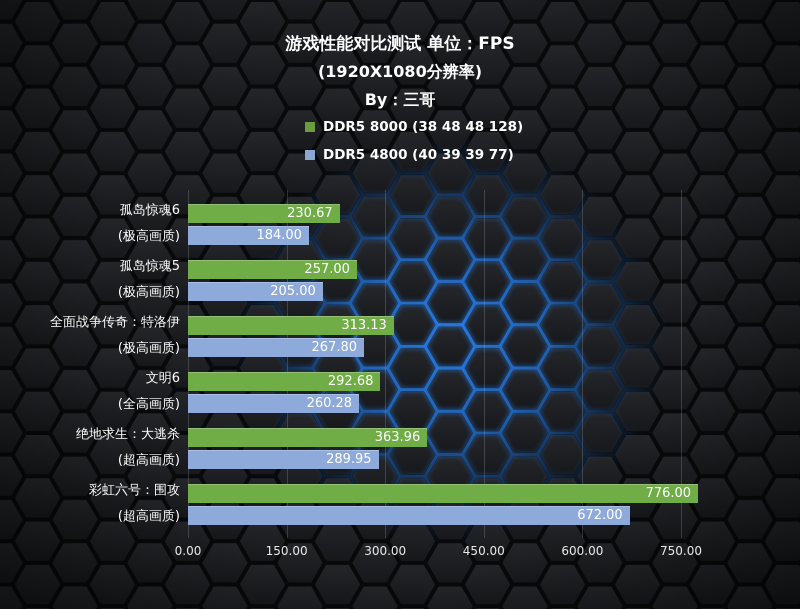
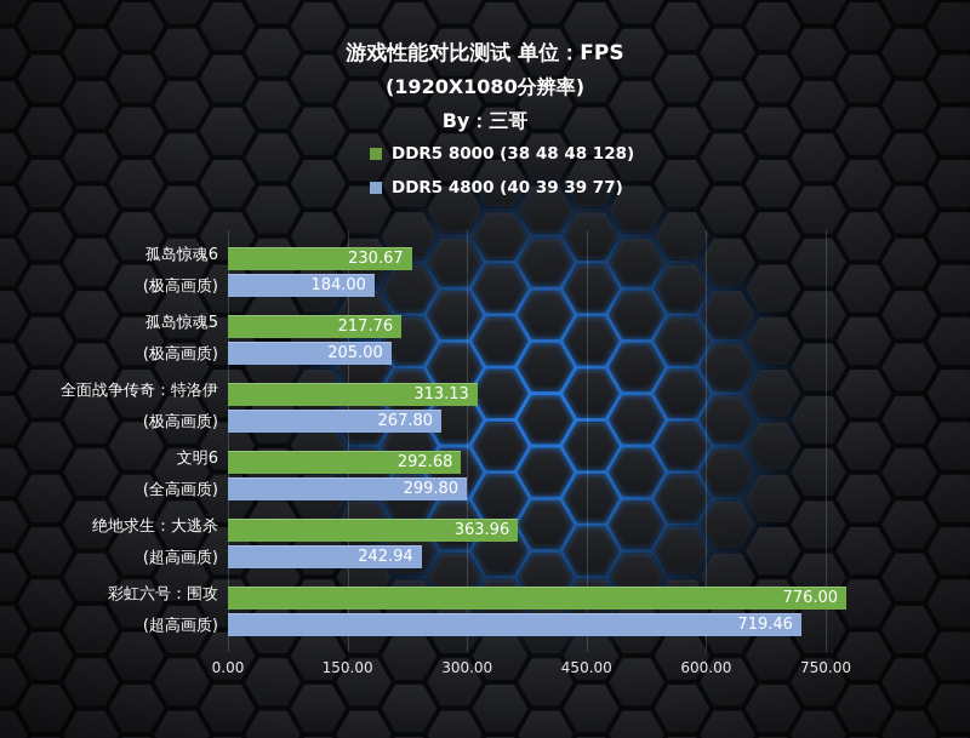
DDR5 8000 (38 48 48 128)/孤岛惊魂5: 257.00 -> 217.76
DDR5 4800 (40 39 39 77)/文明6: 260.28 -> 299.80
DDR5 4800 (40 39 39 77)/绝地求生：大逃杀: 289.95 -> 242.94
DDR5 4800 (40 39 39 77)/彩虹六号：围攻: 672.00 -> 719.46
